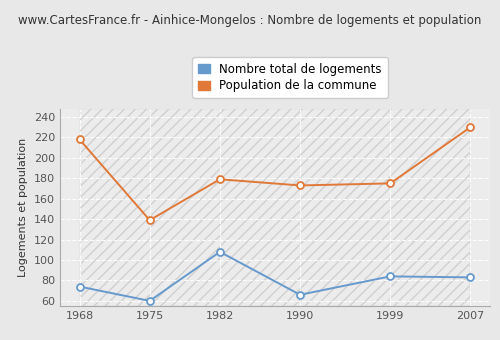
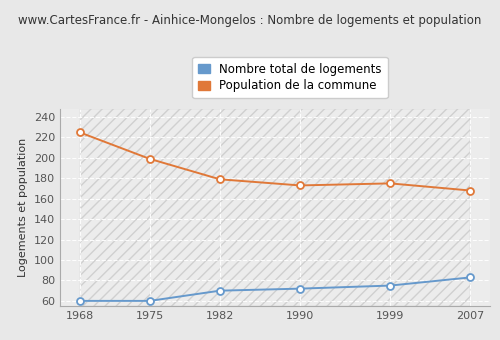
Nombre total de logements/1968: 74 -> 60
Population de la commune/1968: 218 -> 225
Population de la commune/1975: 139 -> 199
Nombre total de logements/1982: 108 -> 70
Nombre total de logements/1990: 66 -> 72
Nombre total de logements/1999: 84 -> 75
Population de la commune/2007: 230 -> 168
